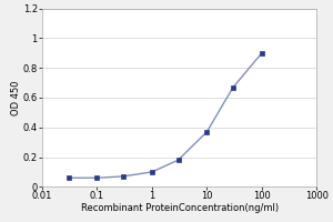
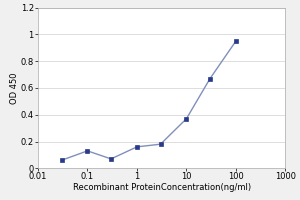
0.1: 0.06 -> 0.13
1: 0.10 -> 0.16
100: 0.90 -> 0.95
